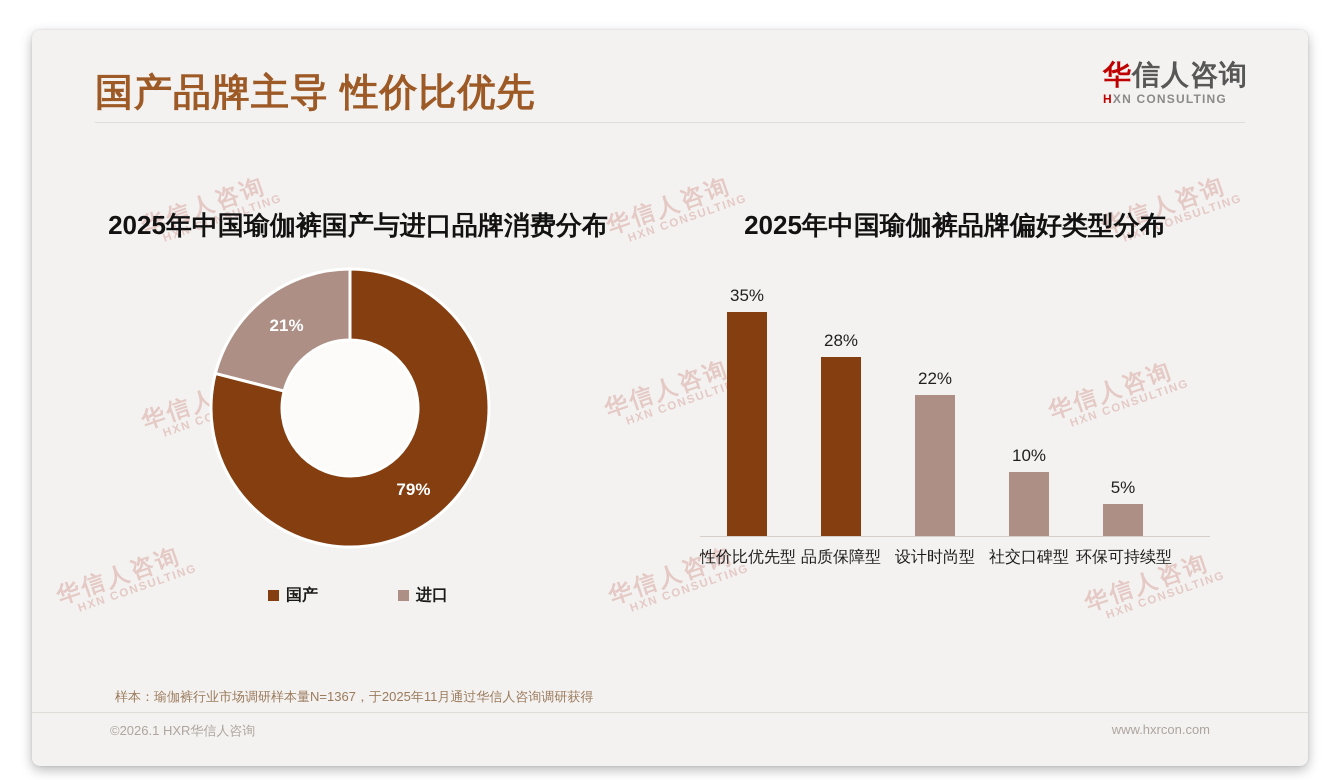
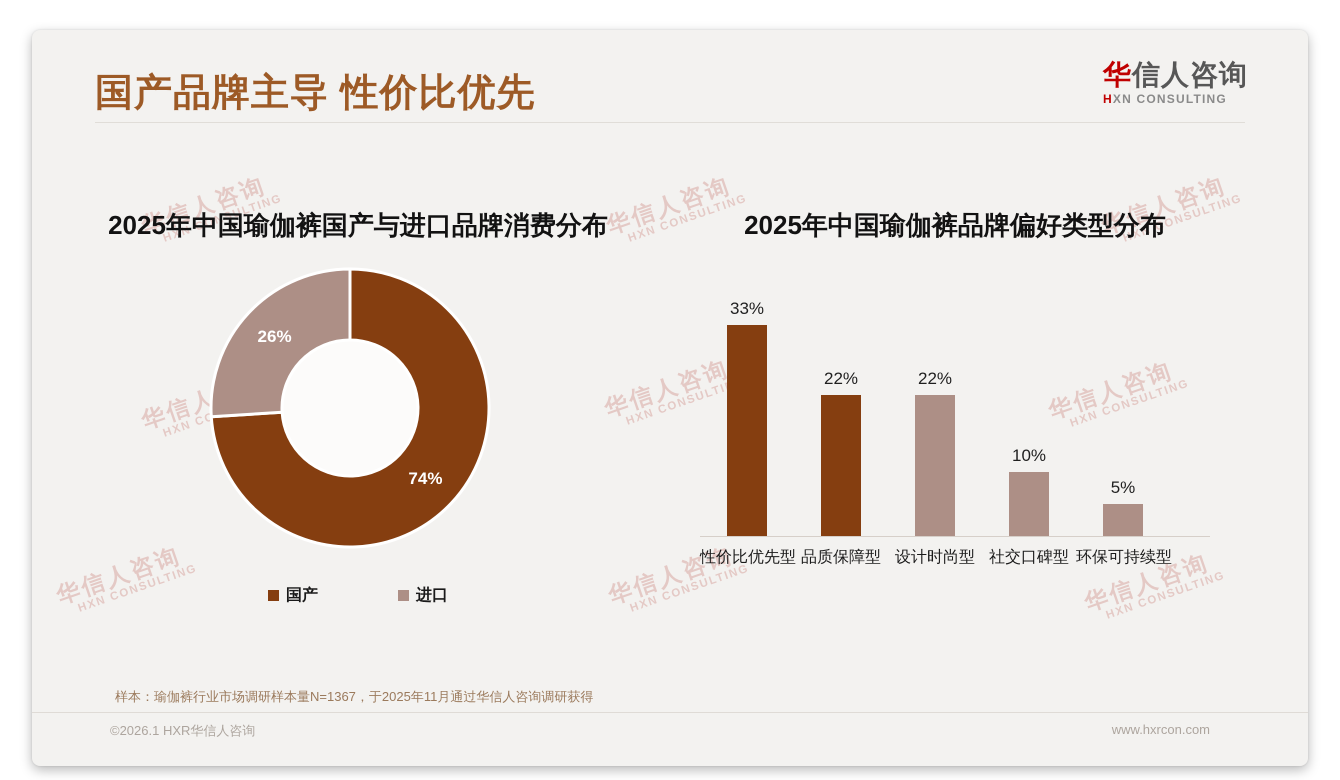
2025年中国瑜伽裤国产与进口品牌消费分布/国产: 79% -> 74%
2025年中国瑜伽裤国产与进口品牌消费分布/进口: 21% -> 26%
2025年中国瑜伽裤品牌偏好类型分布/性价比优先型: 35% -> 33%
2025年中国瑜伽裤品牌偏好类型分布/品质保障型: 28% -> 22%
